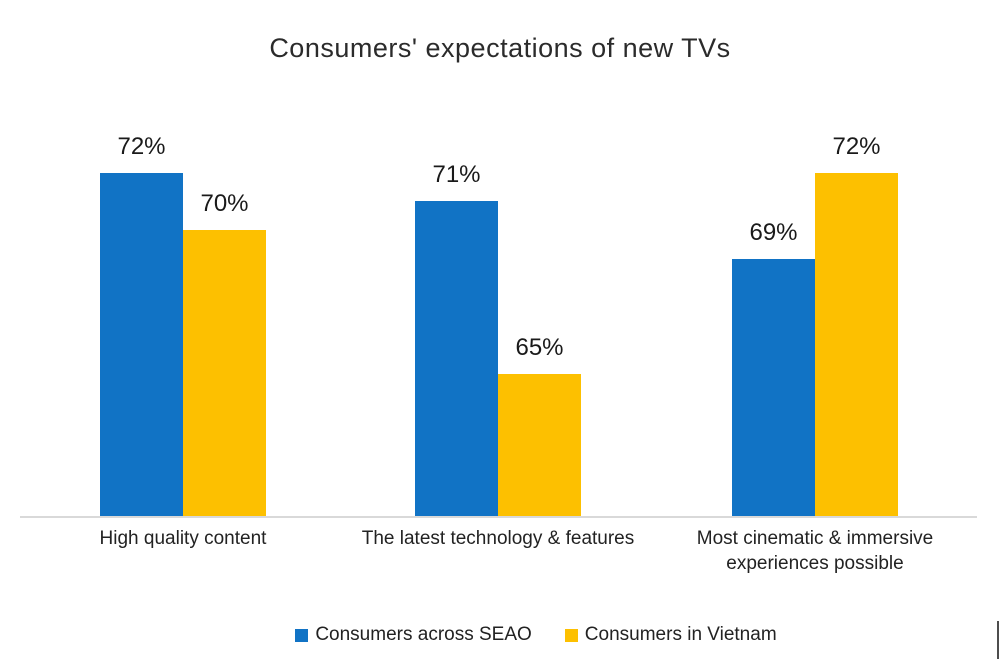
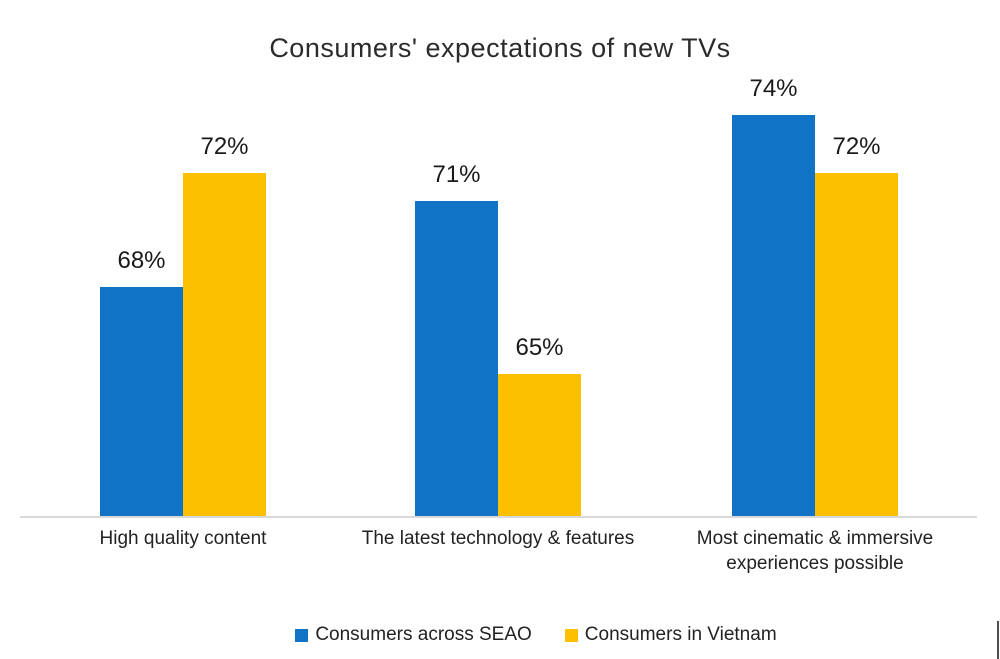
Consumers across SEAO/High quality content: 72% -> 68%
Consumers in Vietnam/High quality content: 70% -> 72%
Consumers across SEAO/Most cinematic & immersive experiences possible: 69% -> 74%
